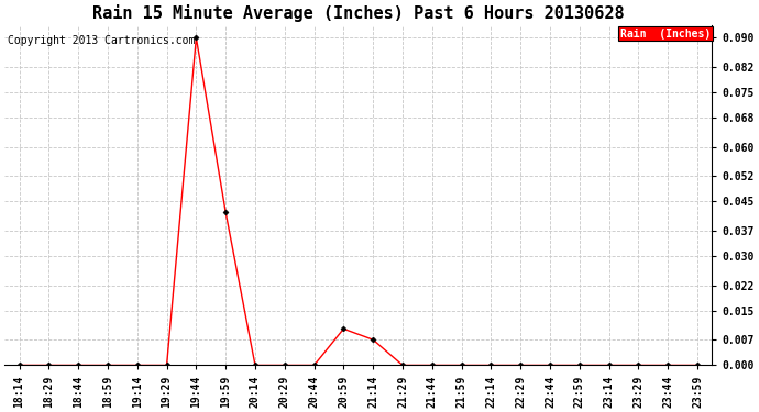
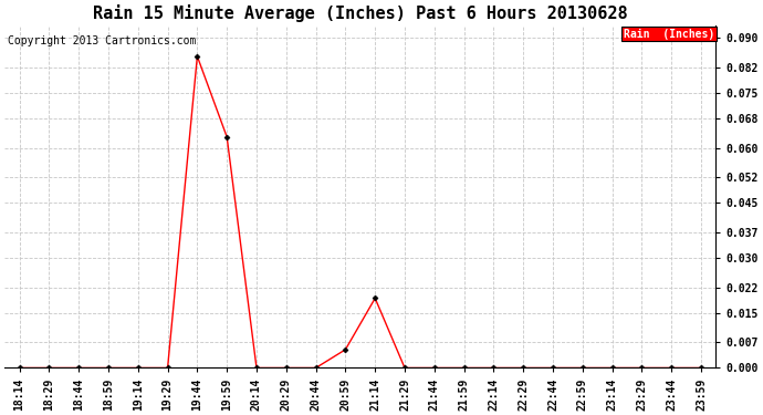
19:44: 0.090 -> 0.085
19:59: 0.042 -> 0.063
20:59: 0.010 -> 0.005
21:14: 0.007 -> 0.019
